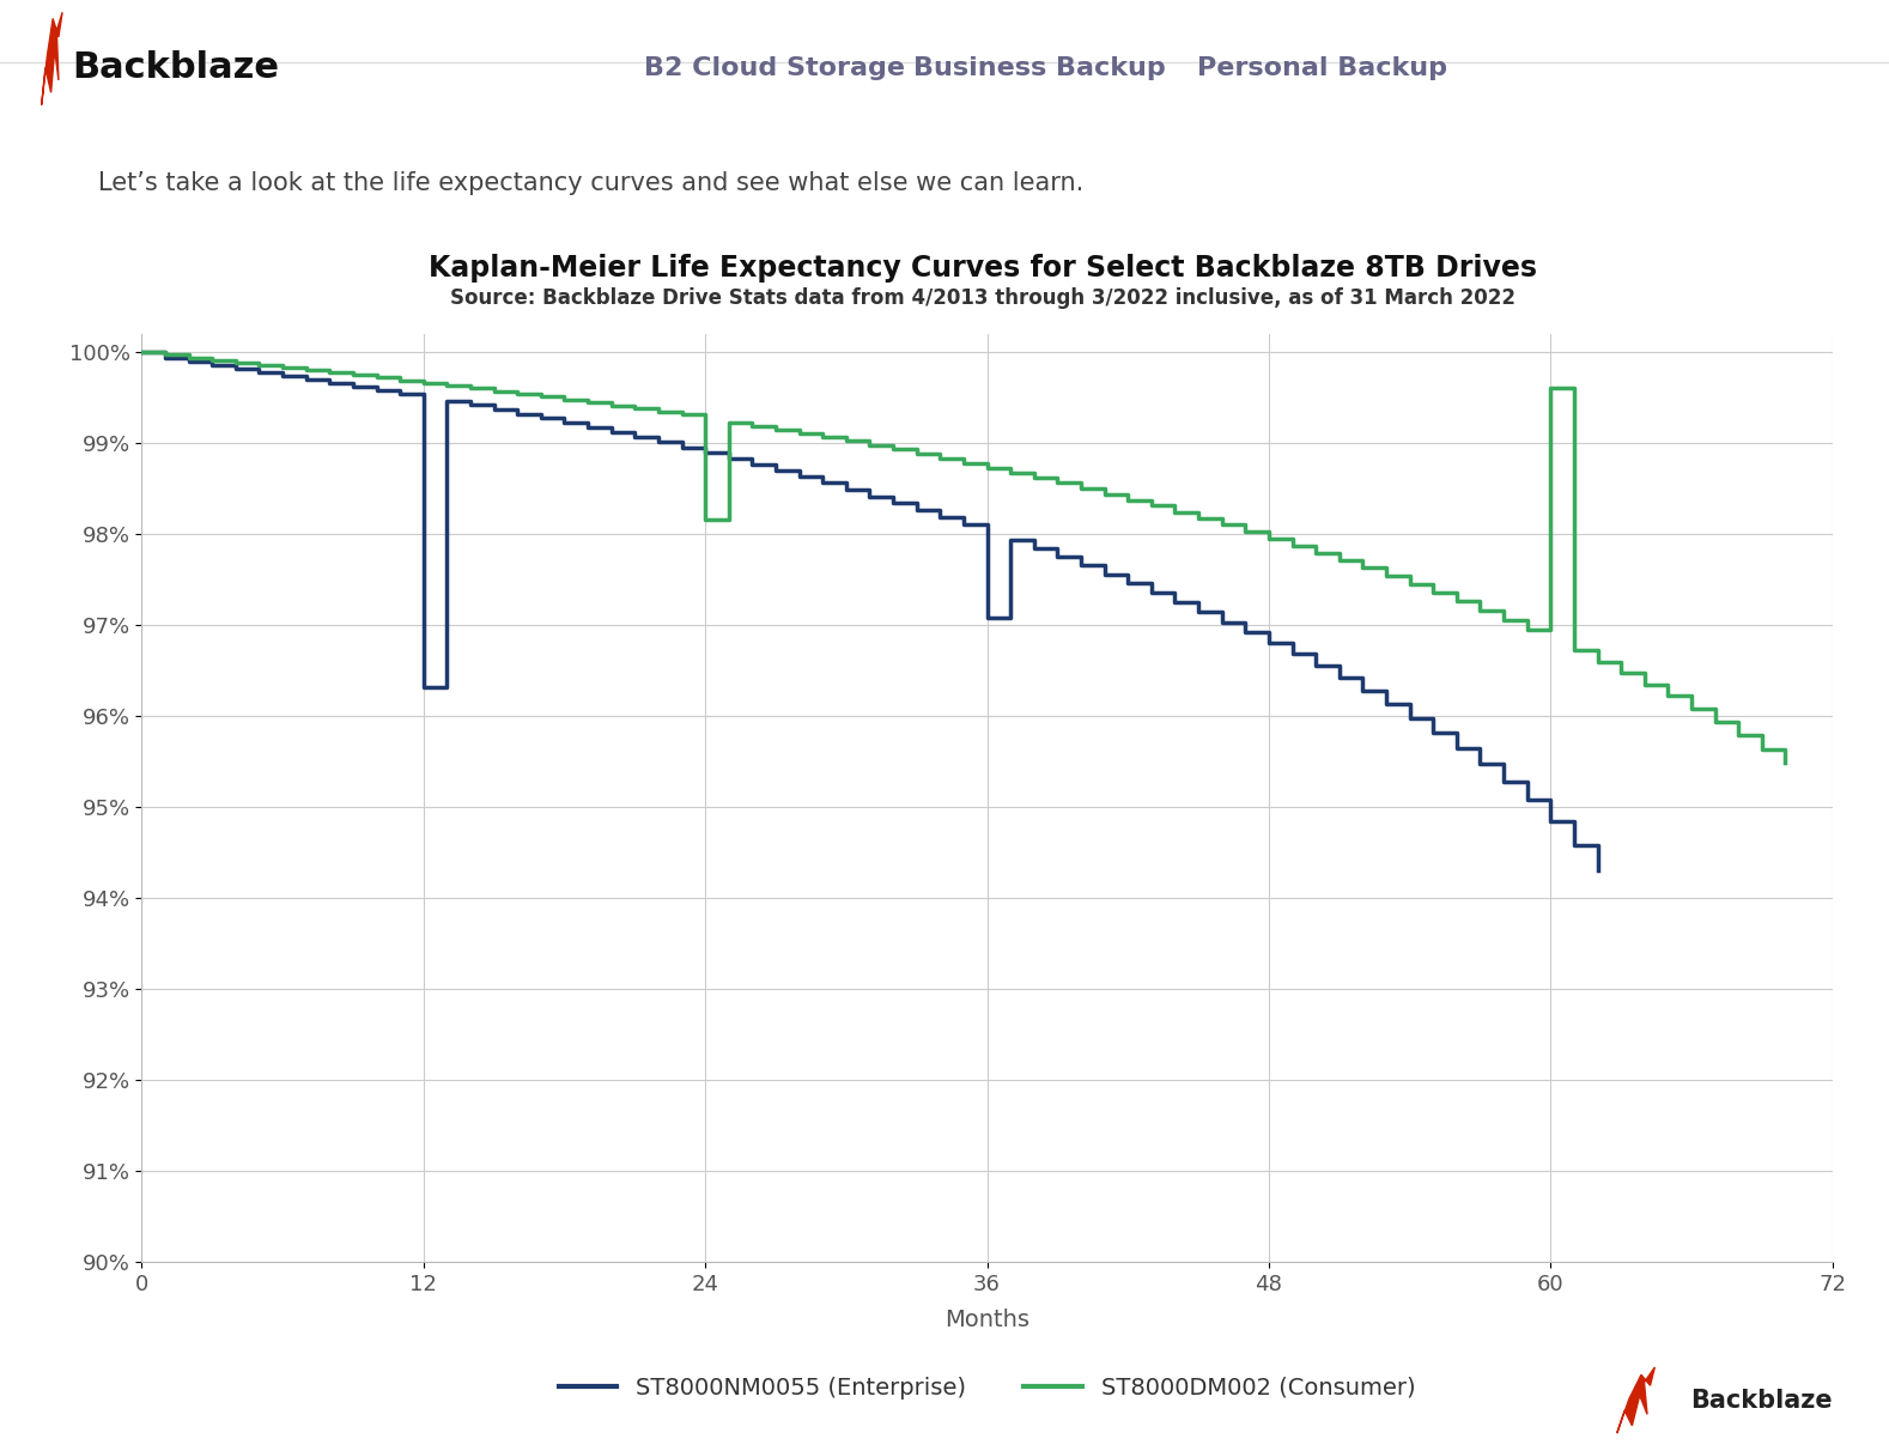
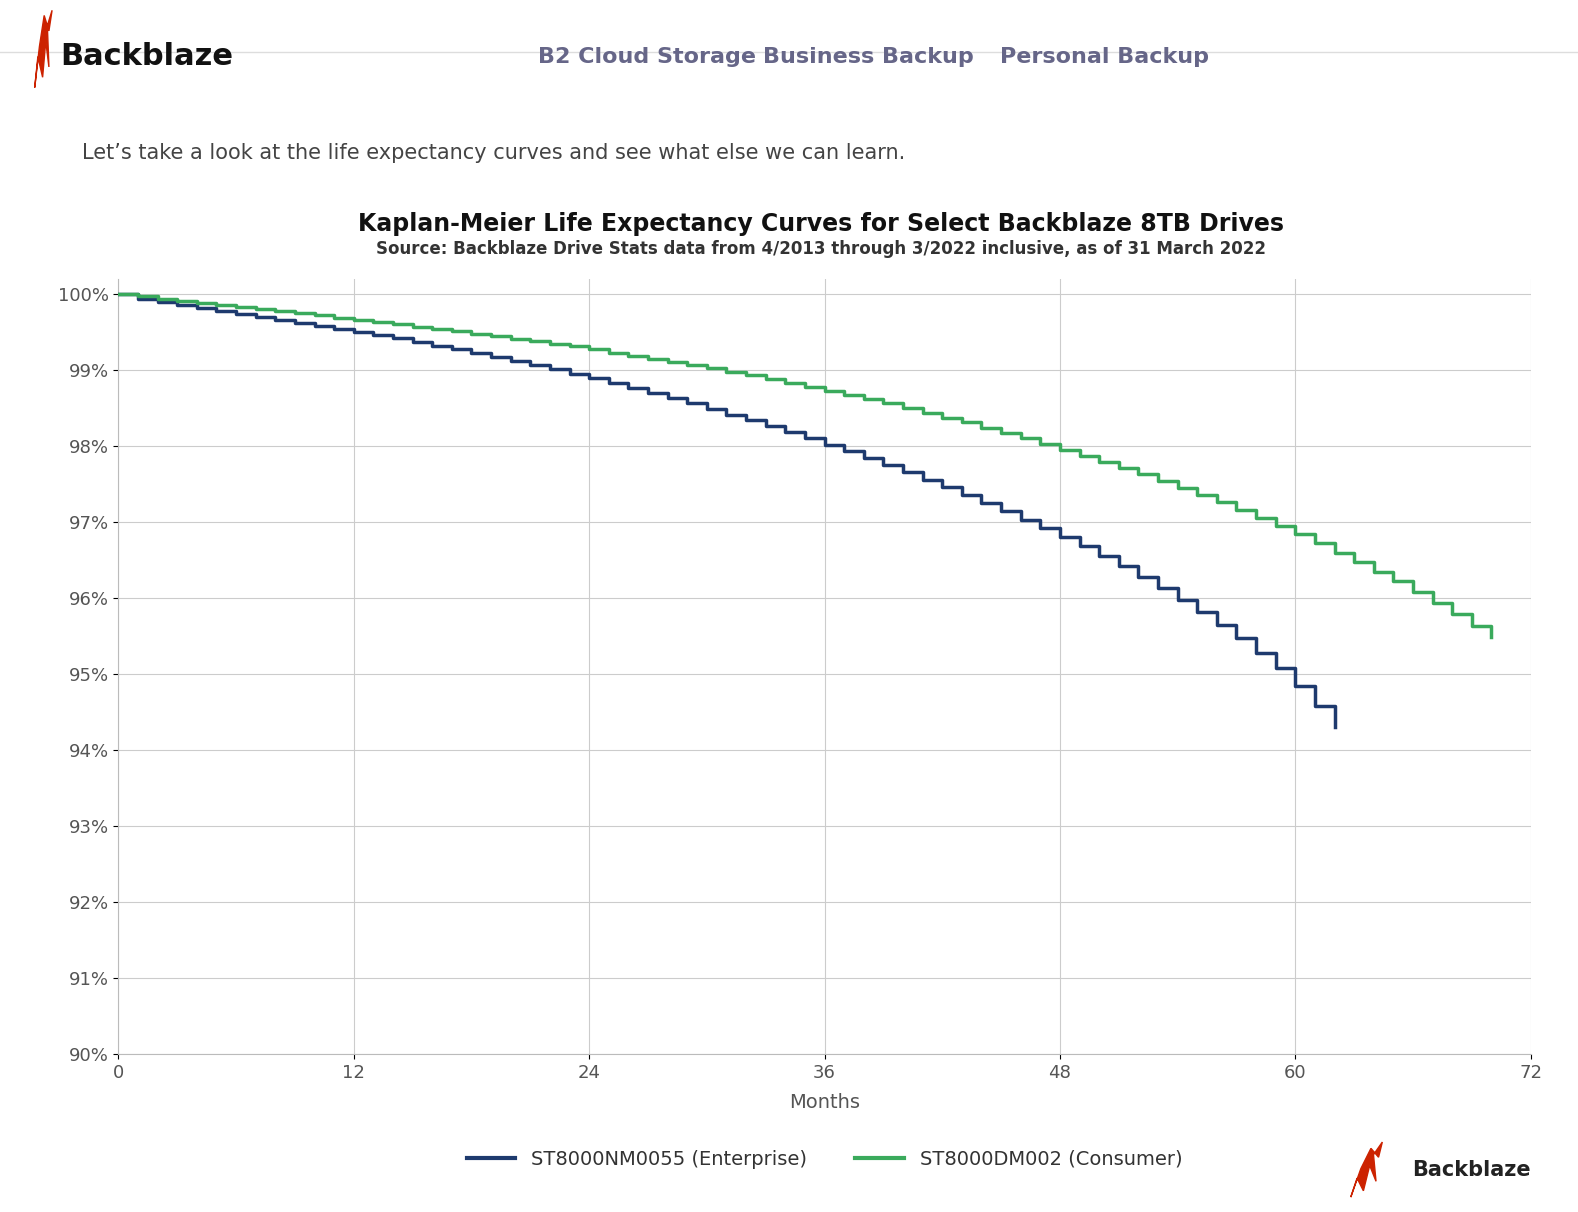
ST8000NM0055 (Enterprise)/12: 96.32% -> 99.50%
ST8000DM002 (Consumer)/24: 98.16% -> 99.27%
ST8000NM0055 (Enterprise)/36: 97.08% -> 98.02%
ST8000DM002 (Consumer)/60: 99.60% -> 96.84%
